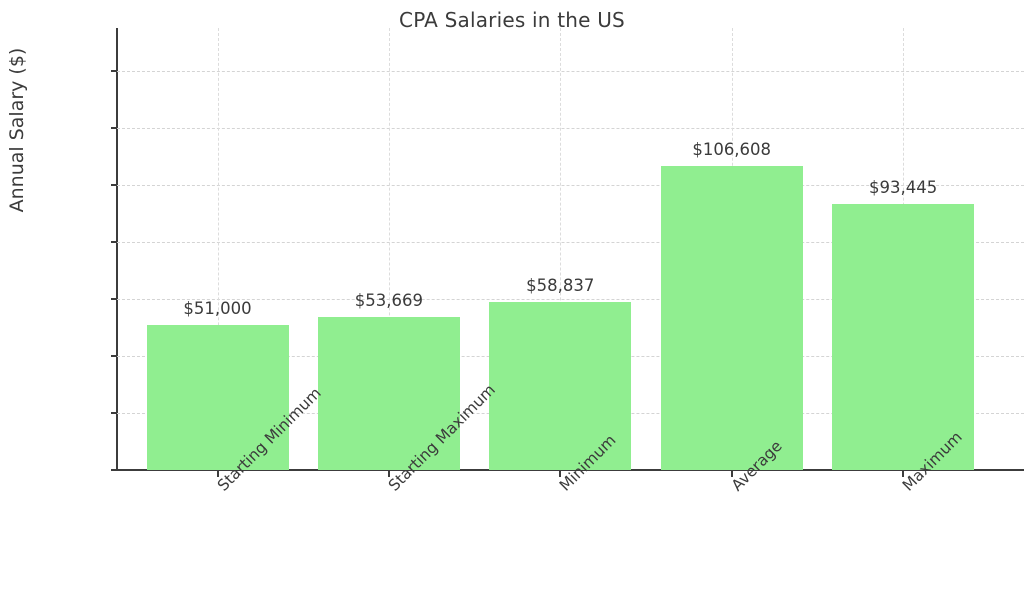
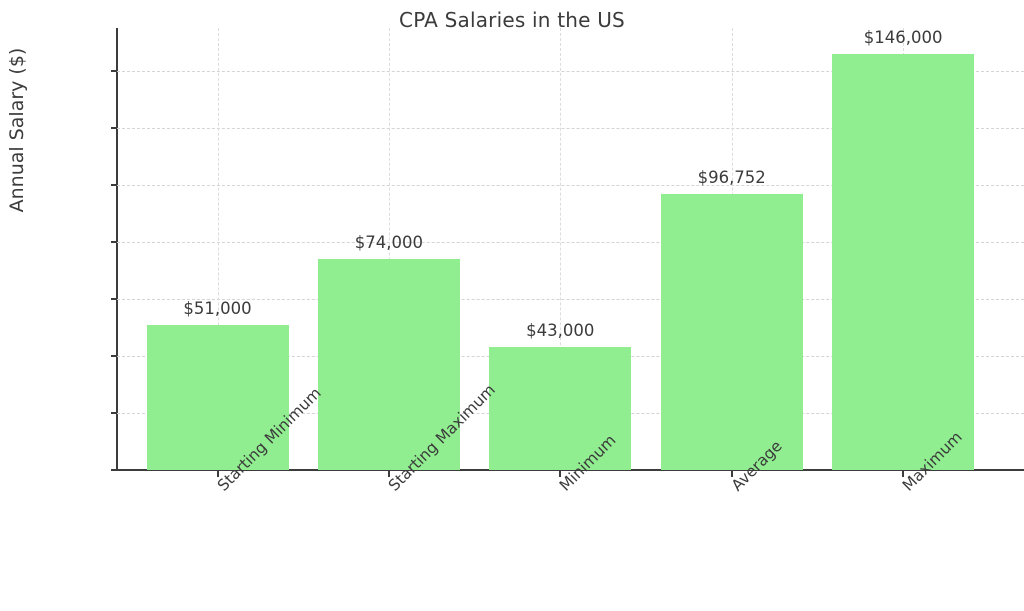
Starting Maximum: $53,669 -> $74,000
Minimum: $58,837 -> $43,000
Average: $106,608 -> $96,752
Maximum: $93,445 -> $146,000
